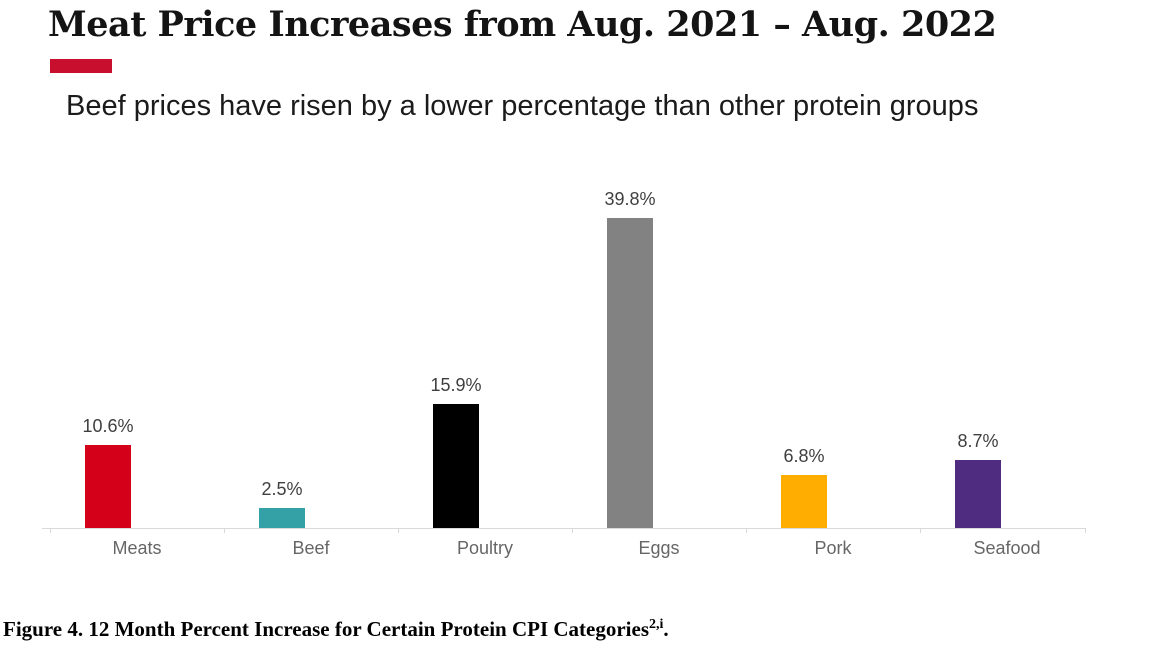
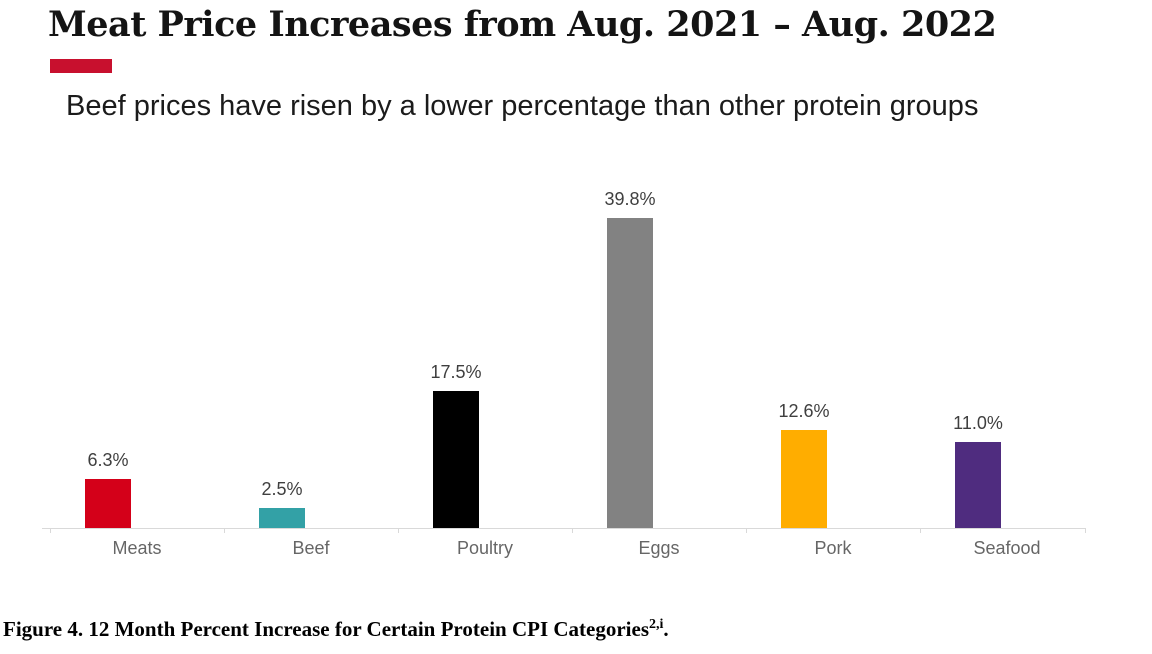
Meats: 10.6% -> 6.3%
Poultry: 15.9% -> 17.5%
Pork: 6.8% -> 12.6%
Seafood: 8.7% -> 11.0%
